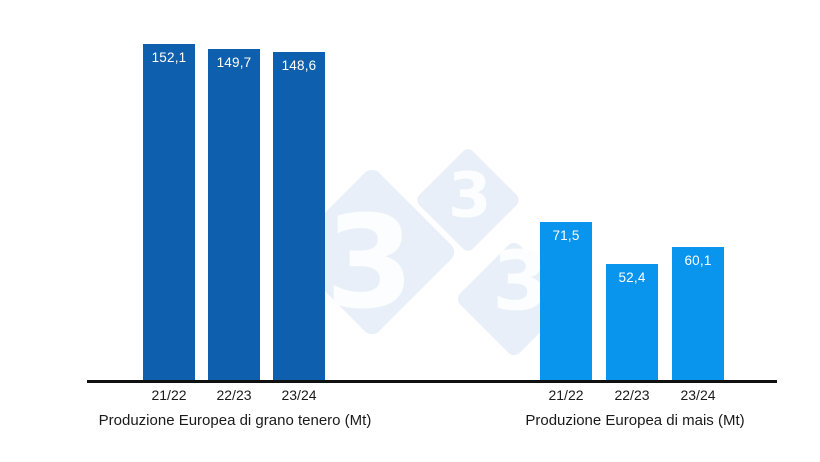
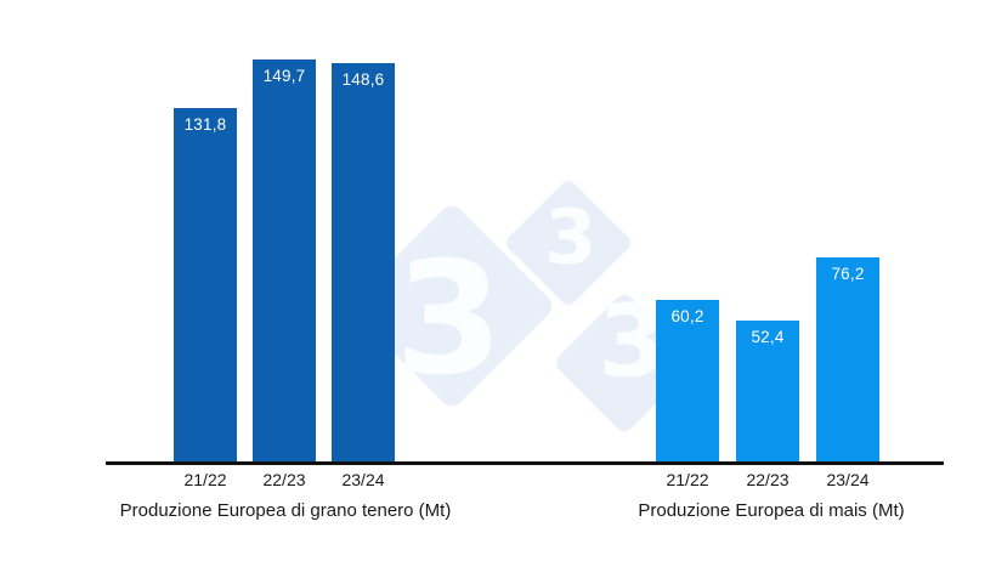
Produzione Europea di grano tenero (Mt)/21/22: 152,1 -> 131,8
Produzione Europea di mais (Mt)/21/22: 71,5 -> 60,2
Produzione Europea di mais (Mt)/23/24: 60,1 -> 76,2
